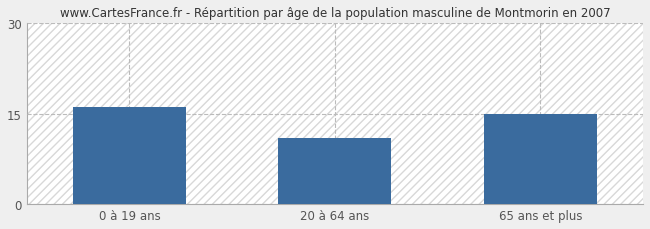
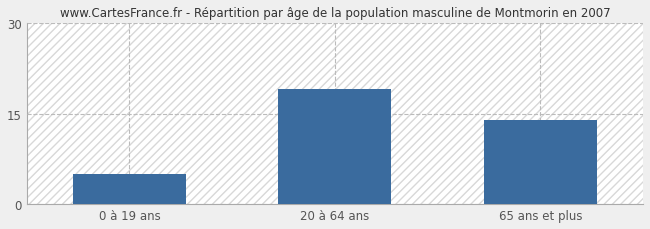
0 à 19 ans: 16 -> 5
20 à 64 ans: 11 -> 19
65 ans et plus: 15 -> 14
